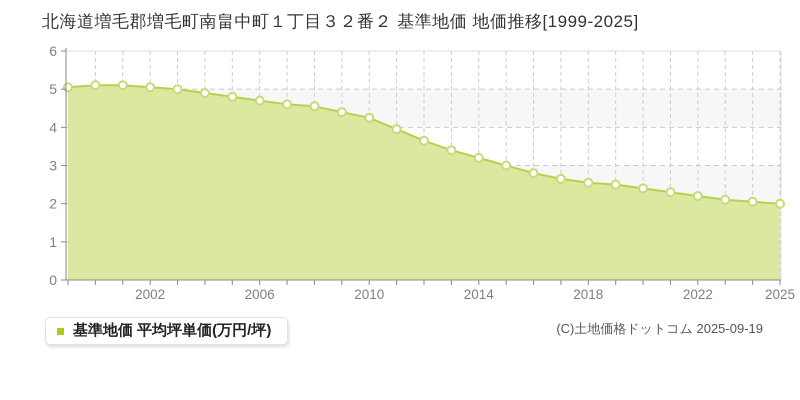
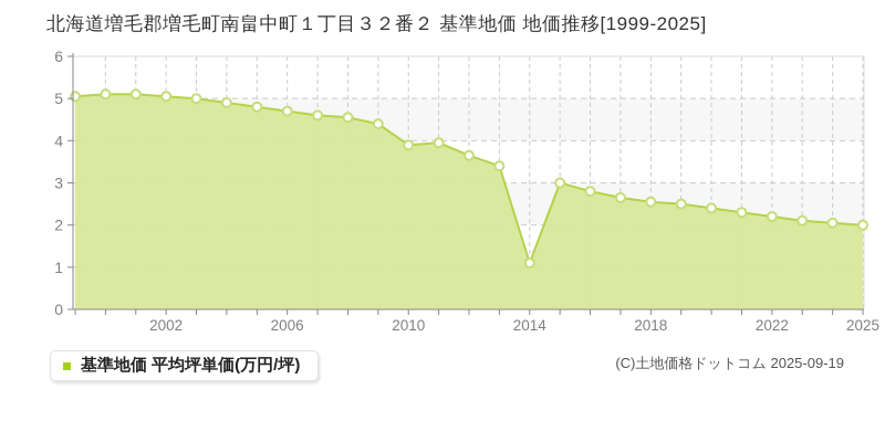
2010: 4.2 -> 3.9
2014: 3.2 -> 1.1
